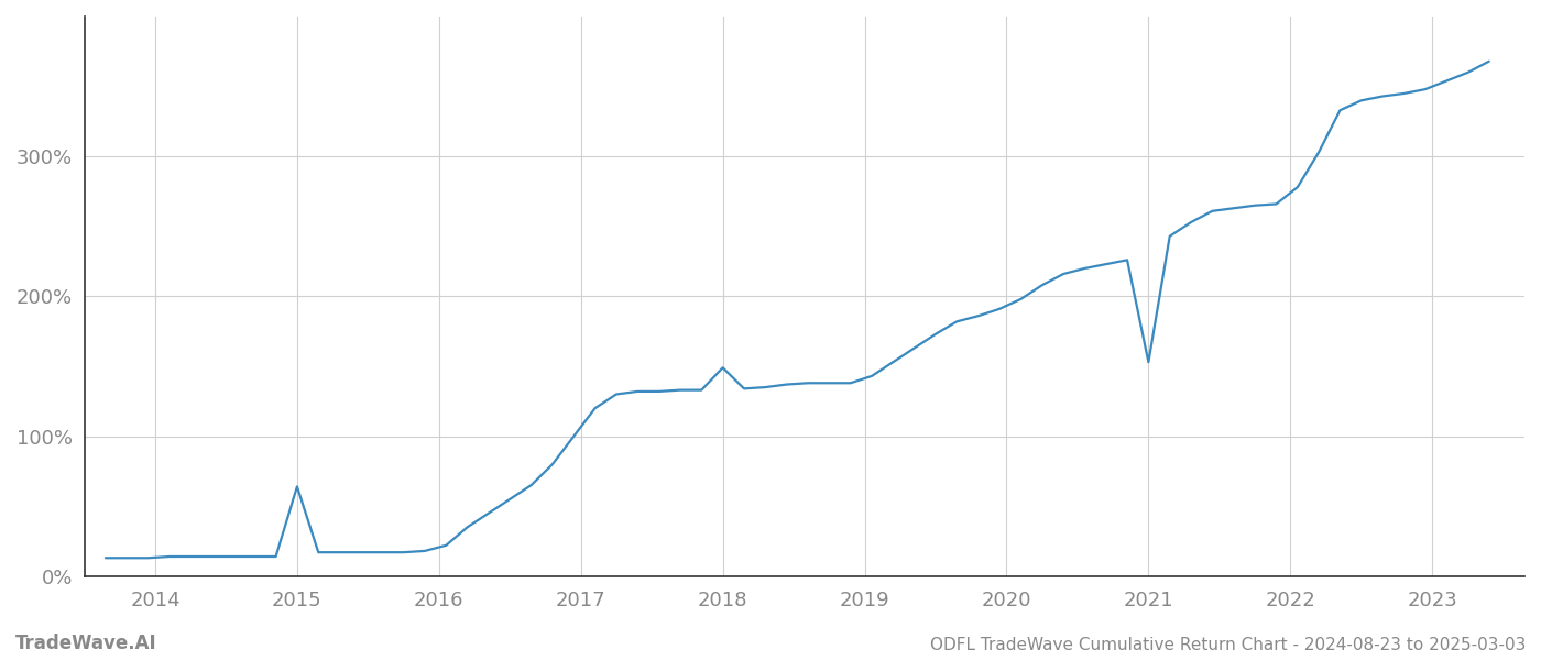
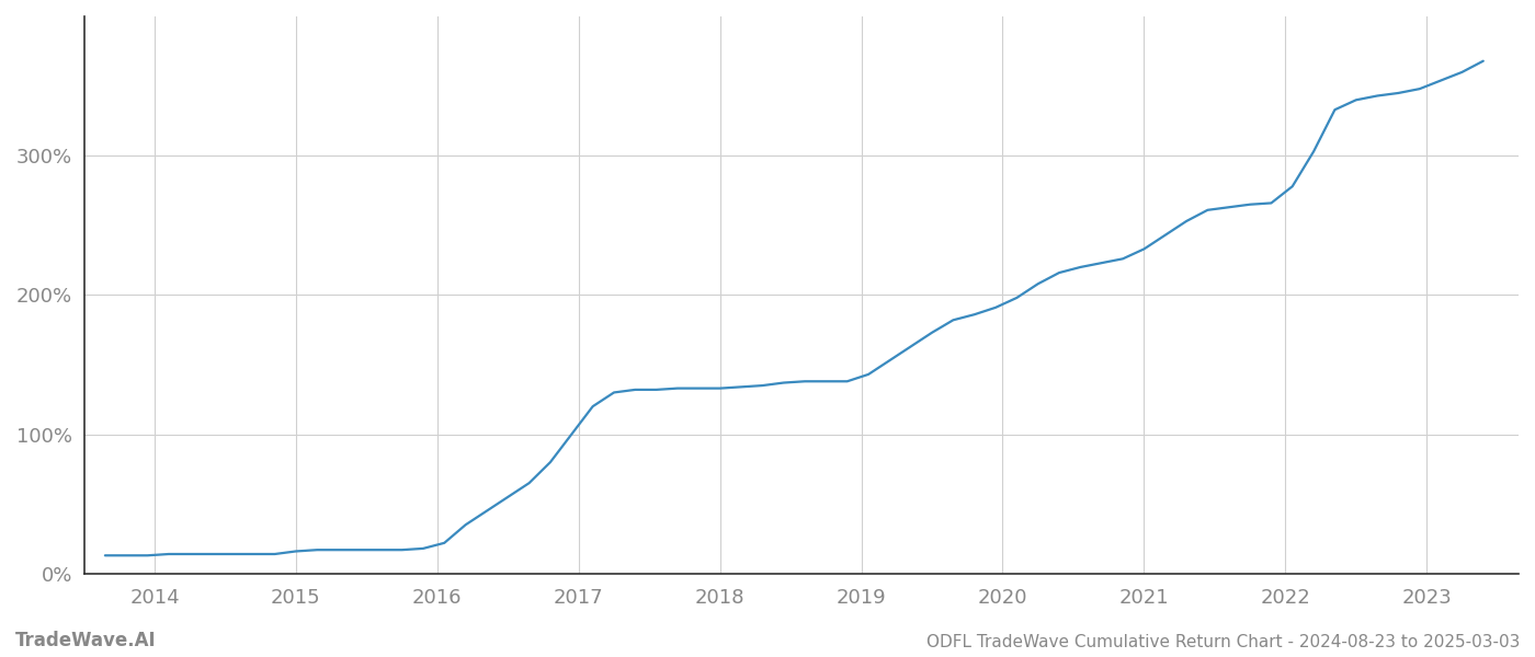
2015: 64% -> 16%
2018: 149% -> 133%
2021: 153% -> 233%
